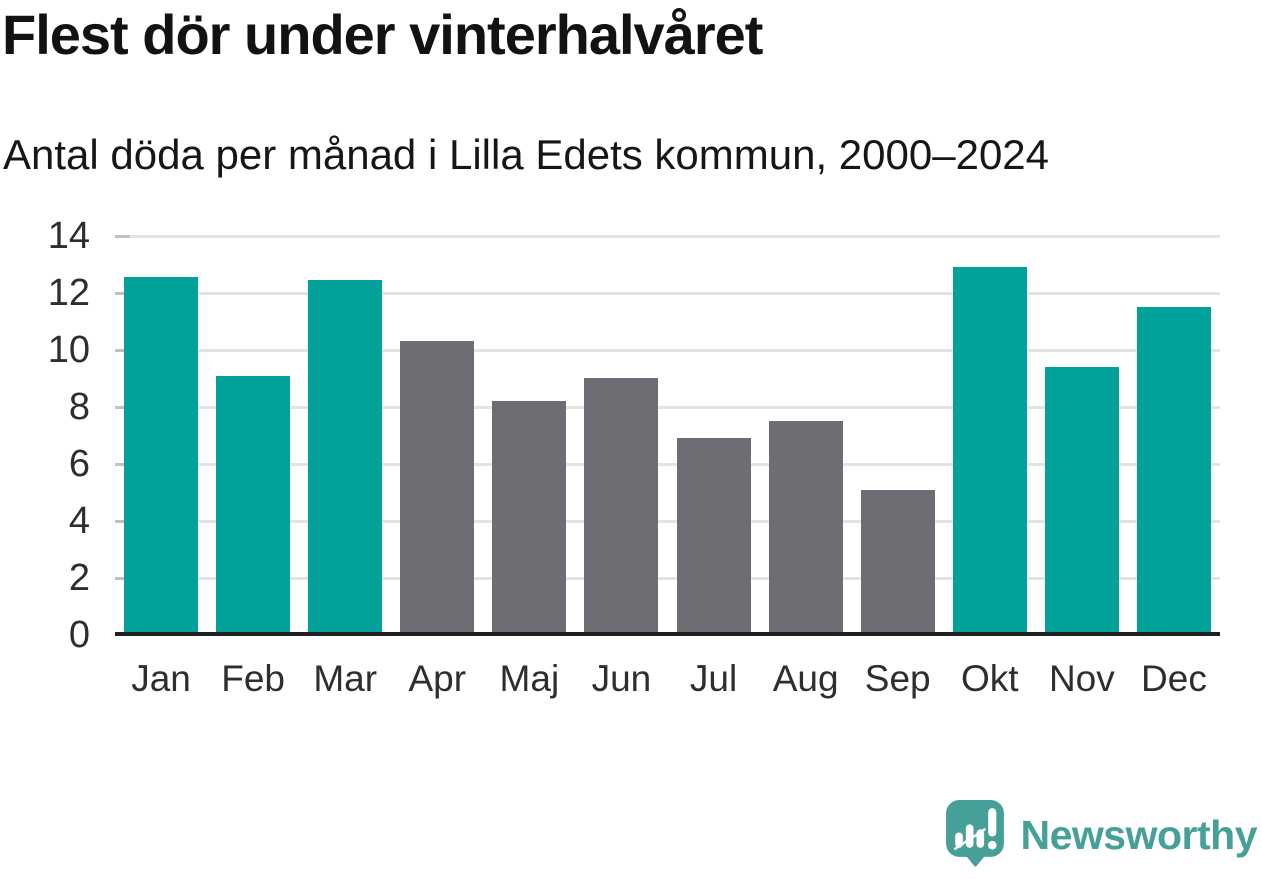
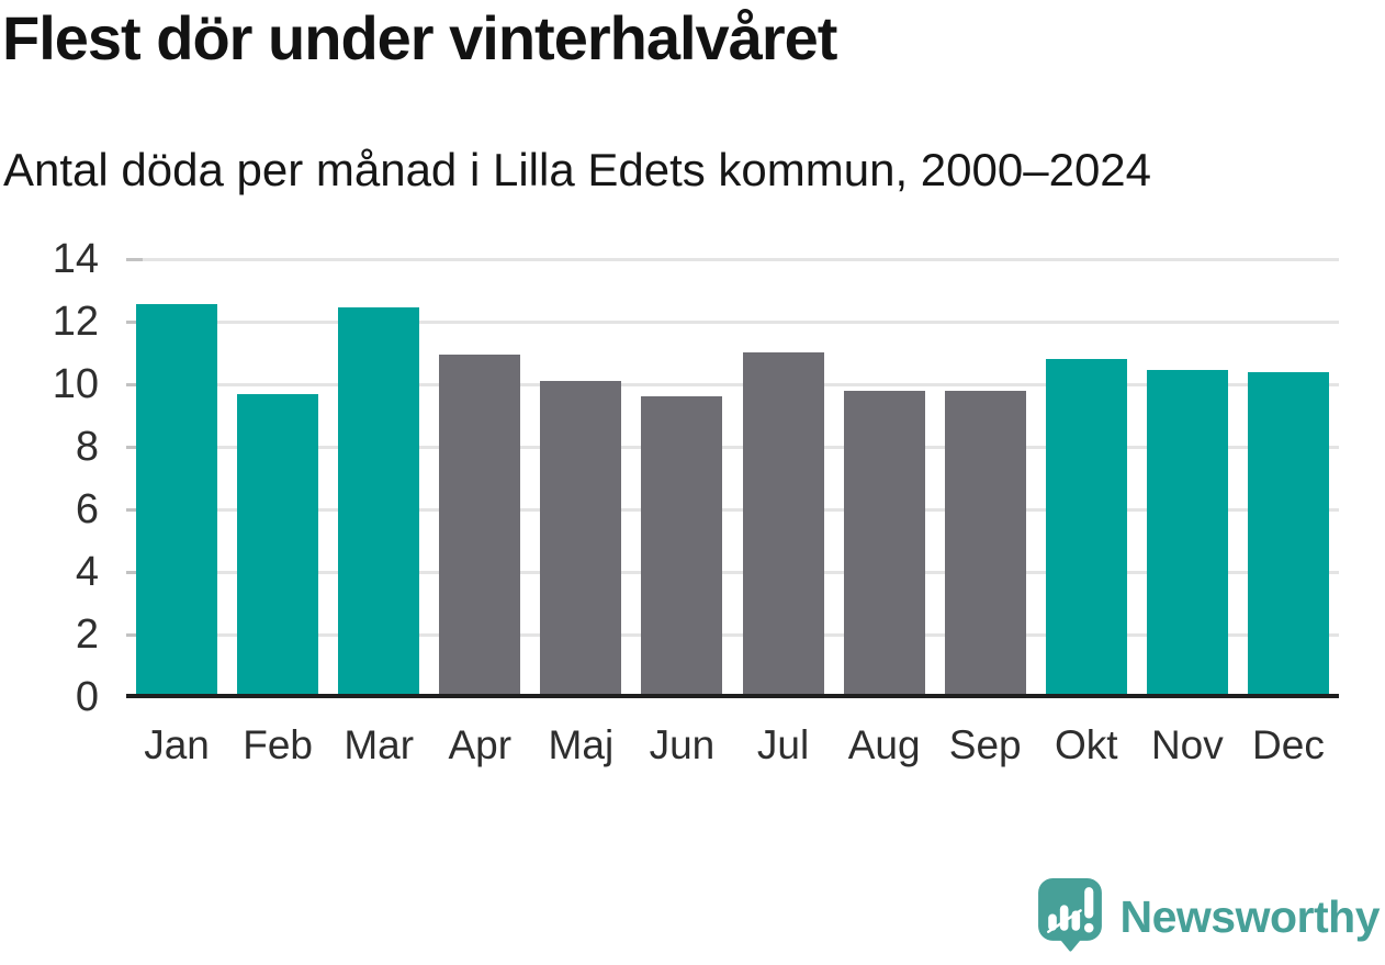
Feb: 9.1 -> 9.7
Apr: 10.3 -> 10.9
Maj: 8.2 -> 10.1
Jun: 9.0 -> 9.6
Jul: 6.9 -> 11.0
Aug: 7.5 -> 9.8
Sep: 5.1 -> 9.8
Okt: 12.9 -> 10.8
Nov: 9.4 -> 10.4
Dec: 11.5 -> 10.4
